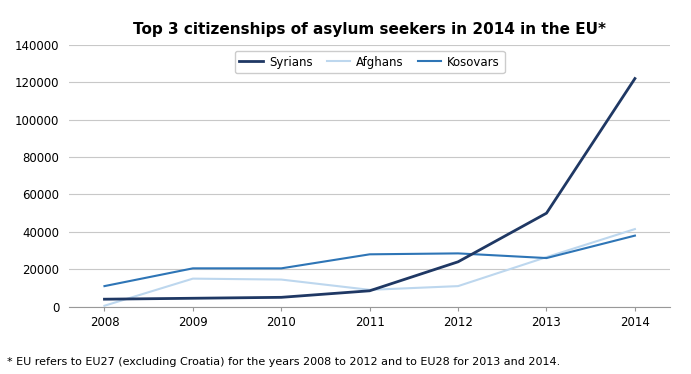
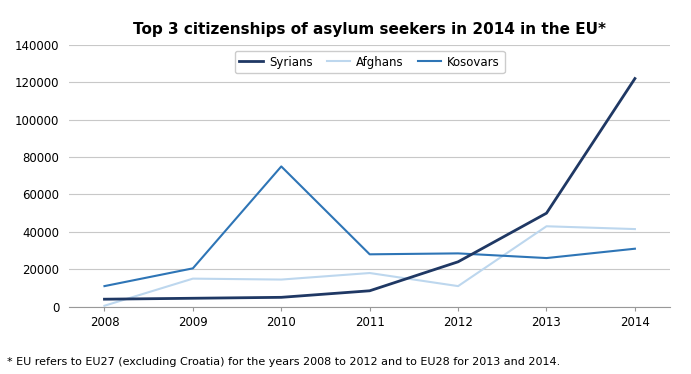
Kosovars/2010: 20000 -> 75000
Afghans/2011: 9000 -> 18000
Afghans/2013: 26000 -> 43000
Kosovars/2014: 38000 -> 31000
